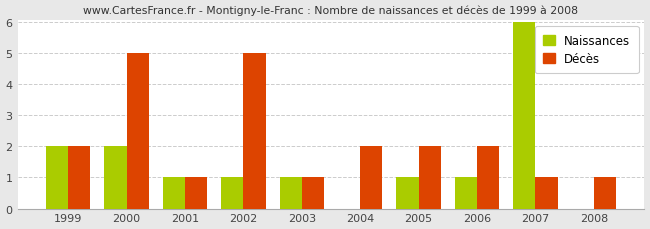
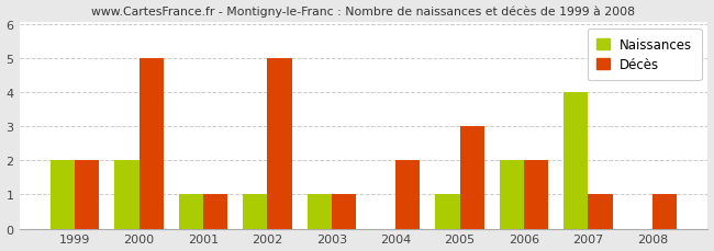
Décès/2005: 2 -> 3
Naissances/2006: 1 -> 2
Naissances/2007: 6 -> 4
